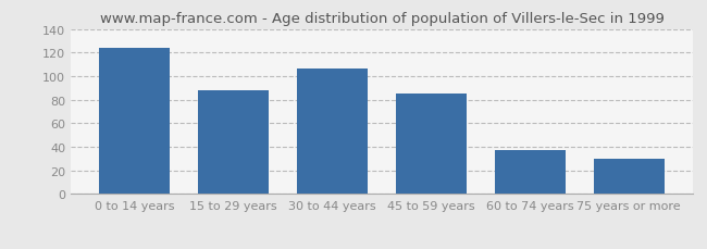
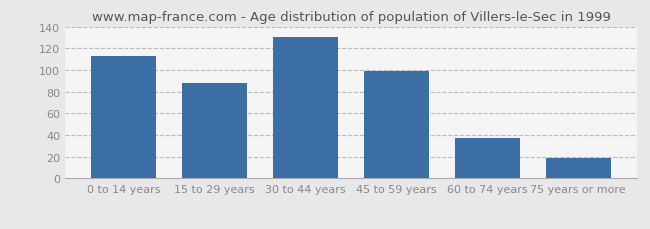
0 to 14 years: 124 -> 113
30 to 44 years: 106 -> 130
45 to 59 years: 85 -> 99
75 years or more: 30 -> 19
